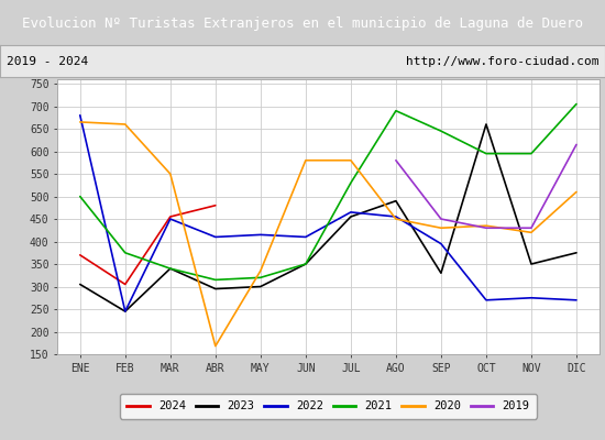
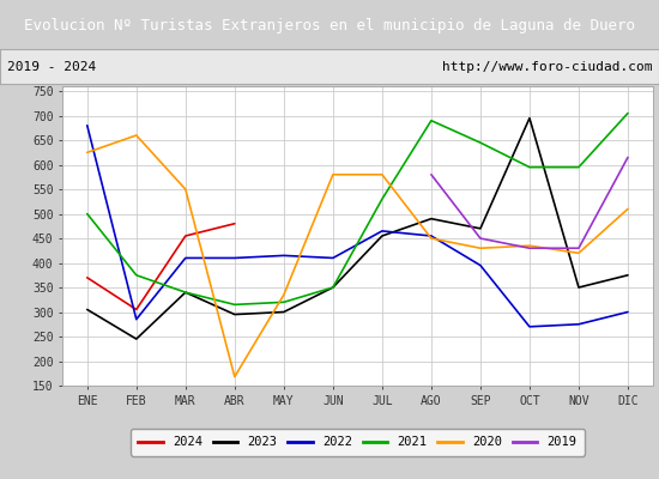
2020/ENE: 665 -> 625
2022/FEB: 245 -> 285
2022/MAR: 450 -> 410
2023/SEP: 330 -> 470
2023/OCT: 660 -> 695
2022/DIC: 270 -> 300
